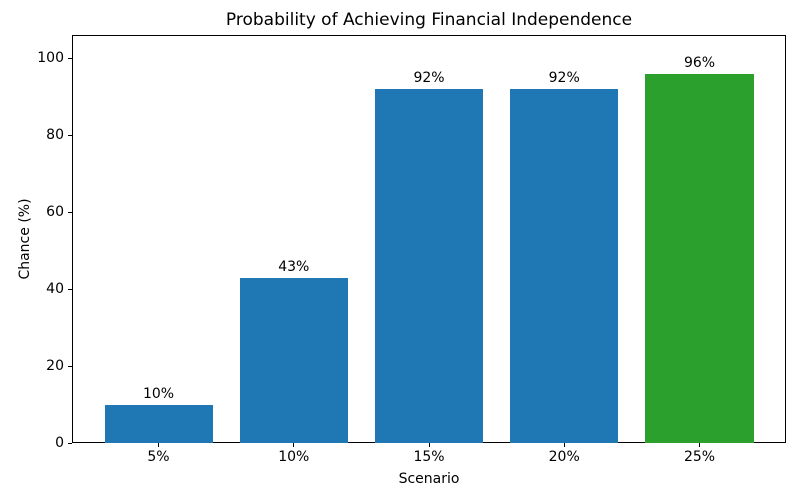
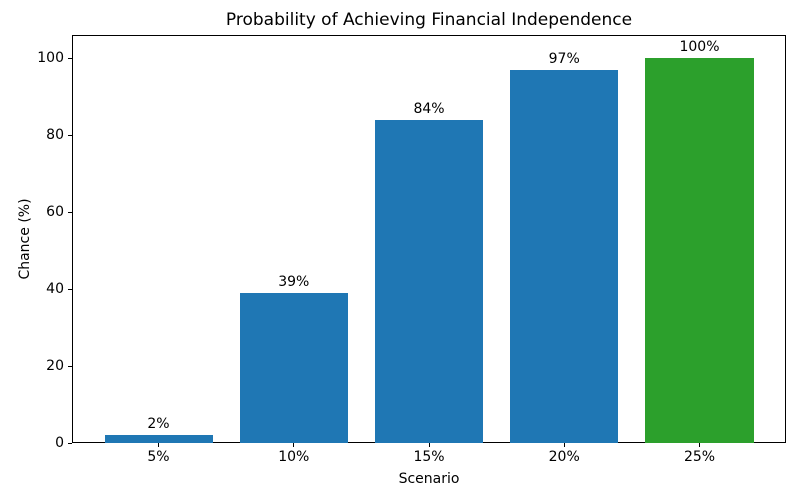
5%: 10% -> 2%
10%: 43% -> 39%
15%: 92% -> 84%
20%: 92% -> 97%
25%: 96% -> 100%
